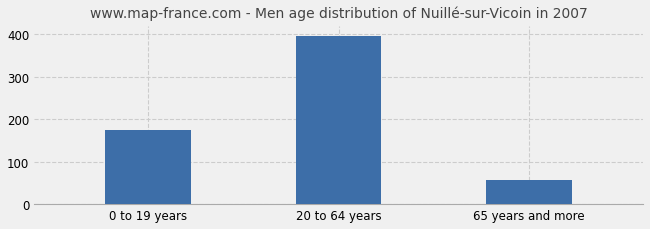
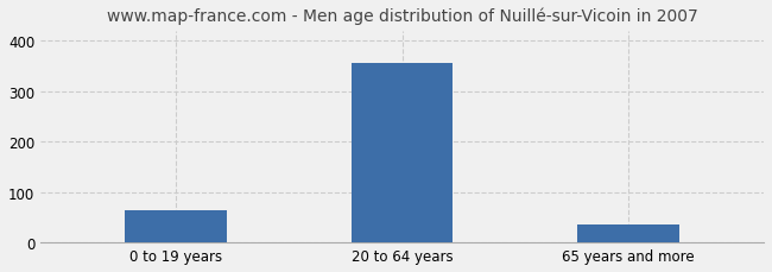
0 to 19 years: 175 -> 65
20 to 64 years: 395 -> 355
65 years and more: 57 -> 35
